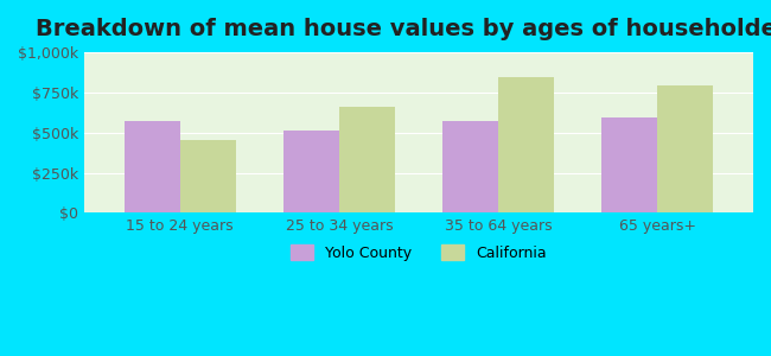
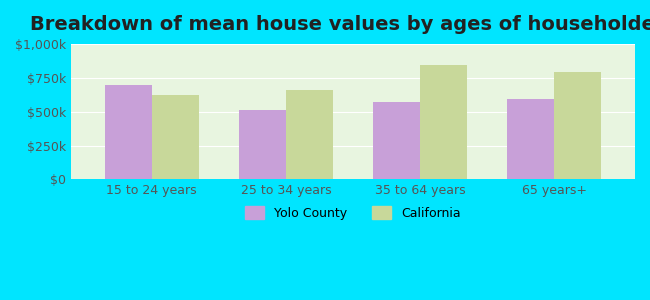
Yolo County/15 to 24 years: $570k -> $700k
California/15 to 24 years: $450k -> $620k
